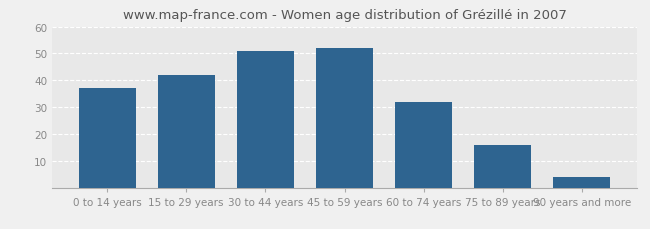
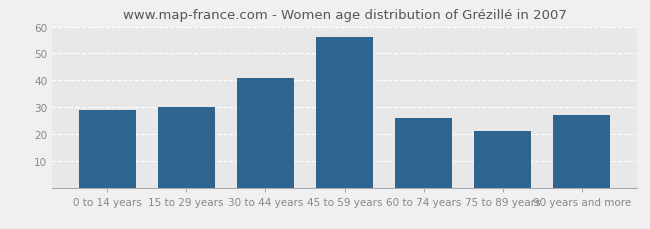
0 to 14 years: 37 -> 29
15 to 29 years: 42 -> 30
30 to 44 years: 51 -> 41
45 to 59 years: 52 -> 56
60 to 74 years: 32 -> 26
75 to 89 years: 16 -> 21
90 years and more: 4 -> 27
